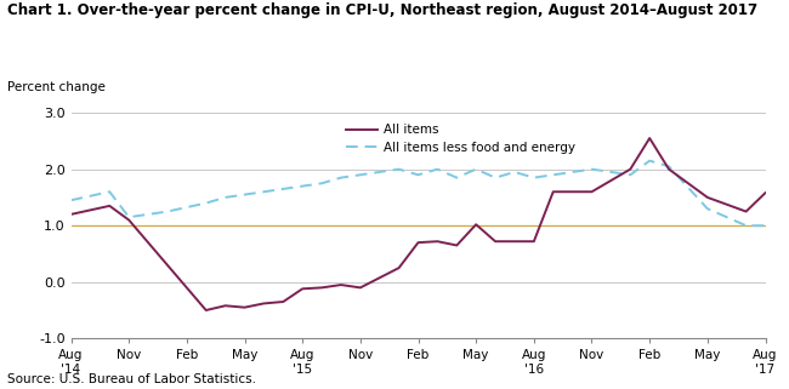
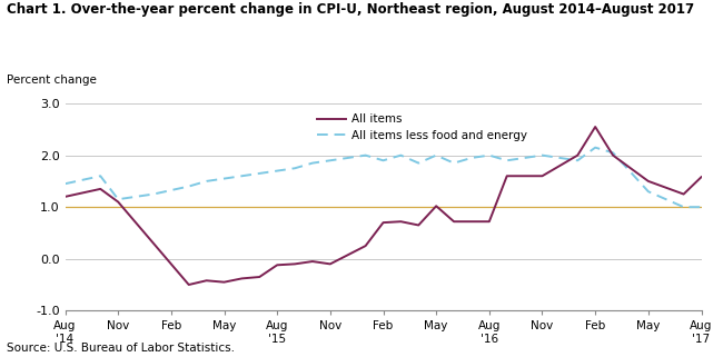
All items less food and energy/Aug '16: 1.85 -> 2.00
